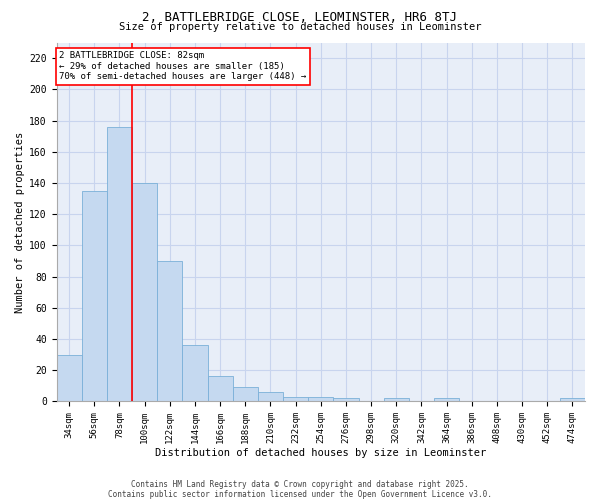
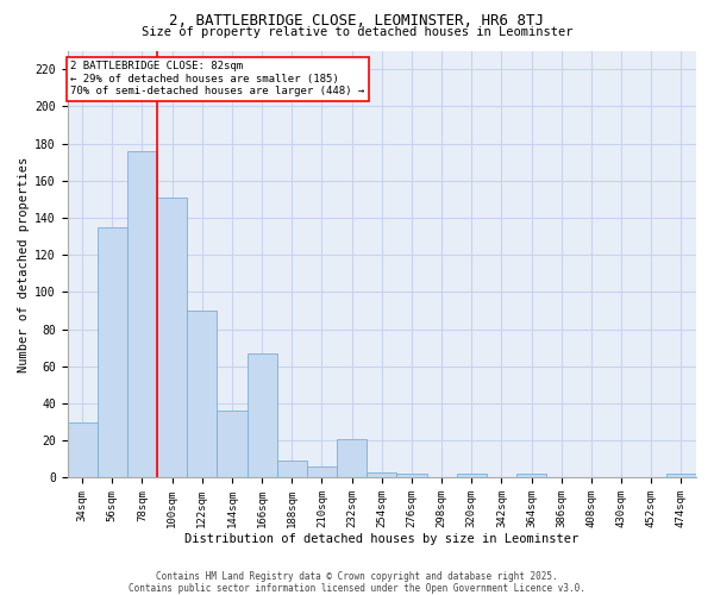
100sqm: 140 -> 151
166sqm: 16 -> 67
232sqm: 3 -> 21
